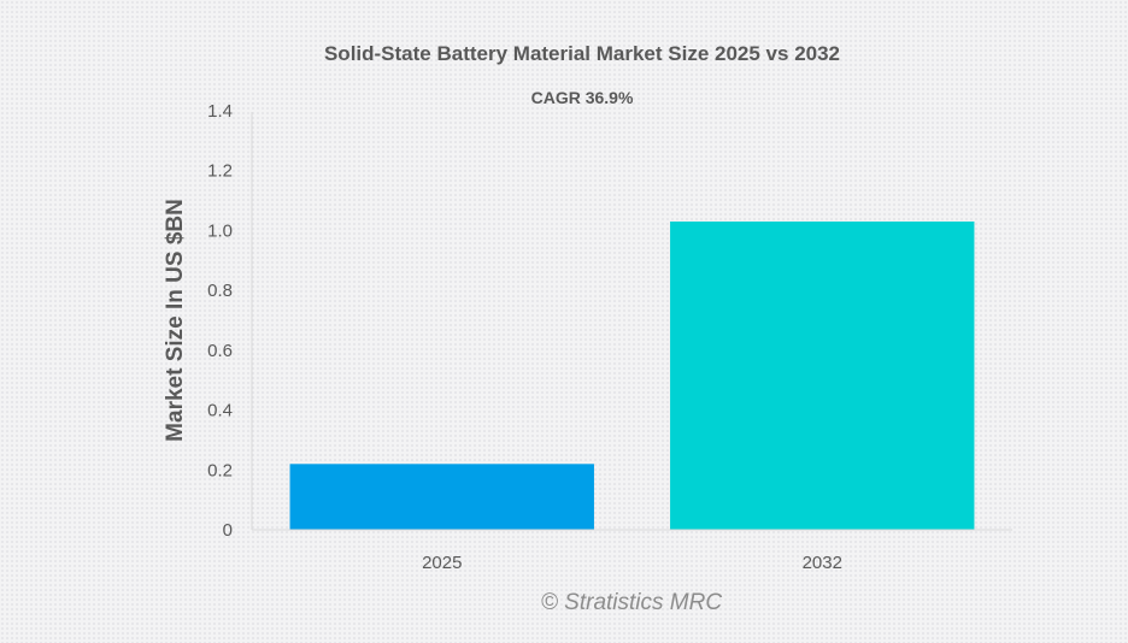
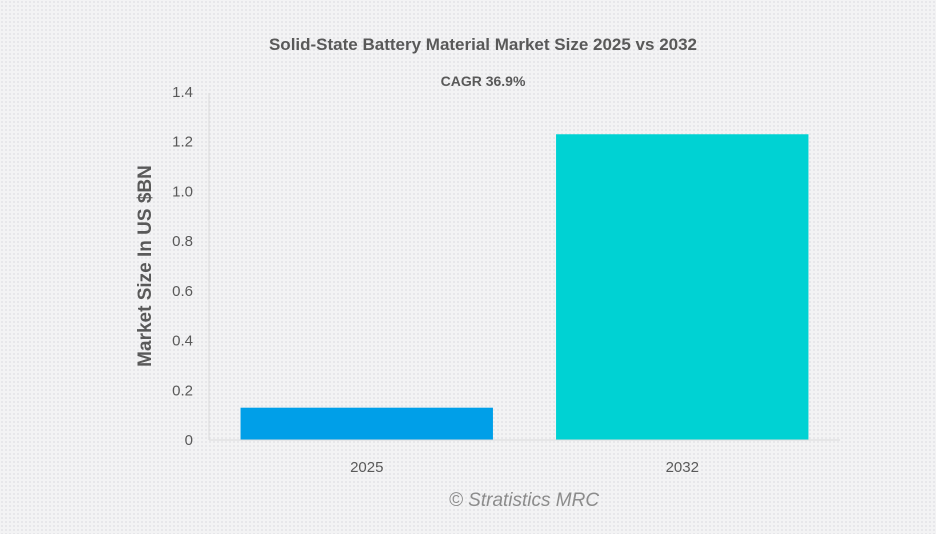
2025: 0.22 -> 0.13
2032: 1.03 -> 1.23
